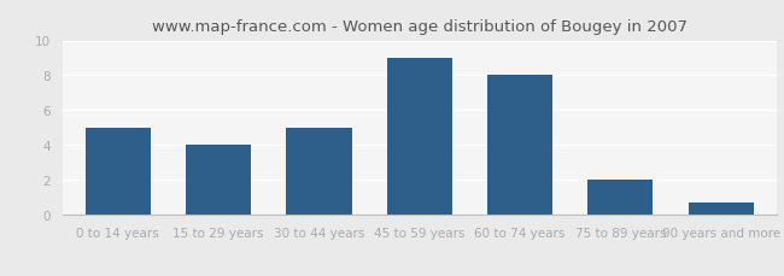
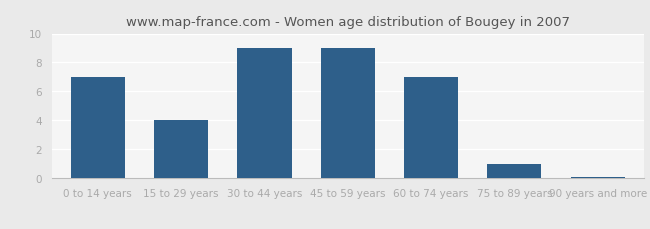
0 to 14 years: 5.0 -> 7.0
30 to 44 years: 5.0 -> 9.0
60 to 74 years: 8.0 -> 7.0
75 to 89 years: 2.0 -> 1.0
90 years and more: 0.7 -> 0.1
